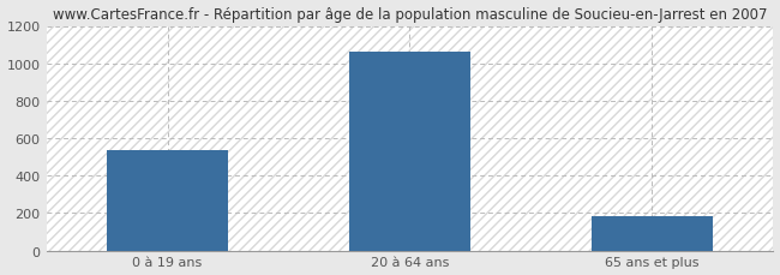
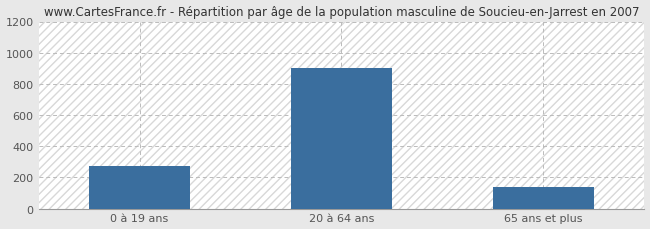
0 à 19 ans: 540 -> 270
20 à 64 ans: 1060 -> 900
65 ans et plus: 180 -> 140
